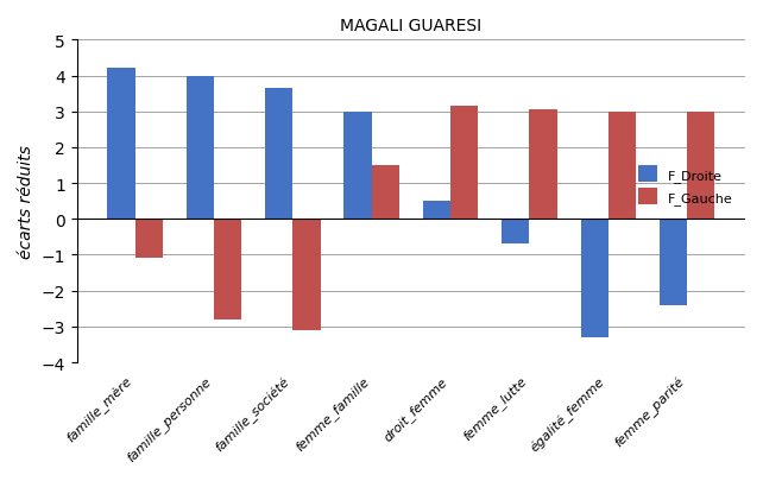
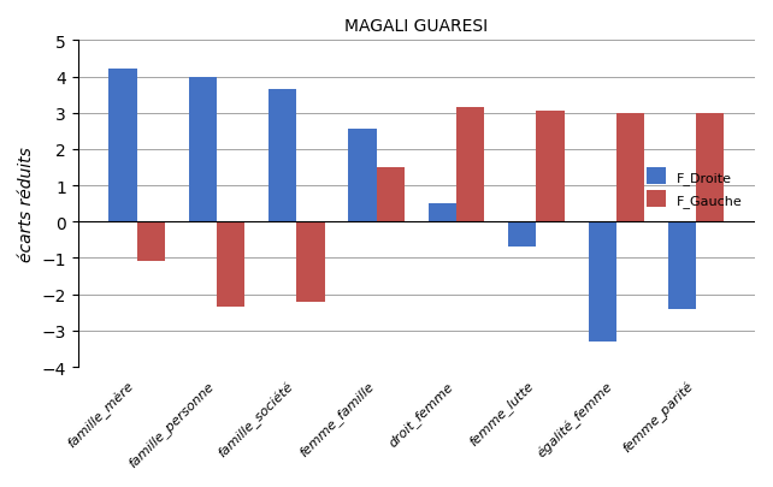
F_Gauche/famille_personne: -2.80 -> -2.35
F_Gauche/famille_société: -3.10 -> -2.20
F_Droite/femme_famille: 3.00 -> 2.55
